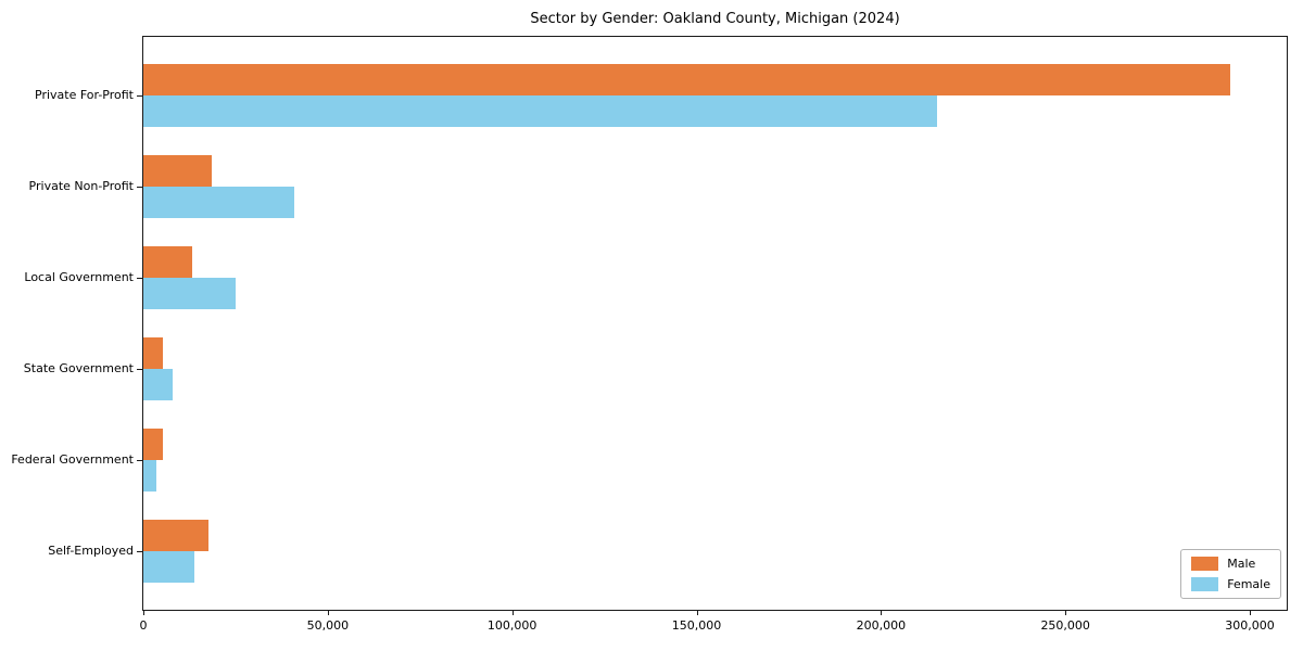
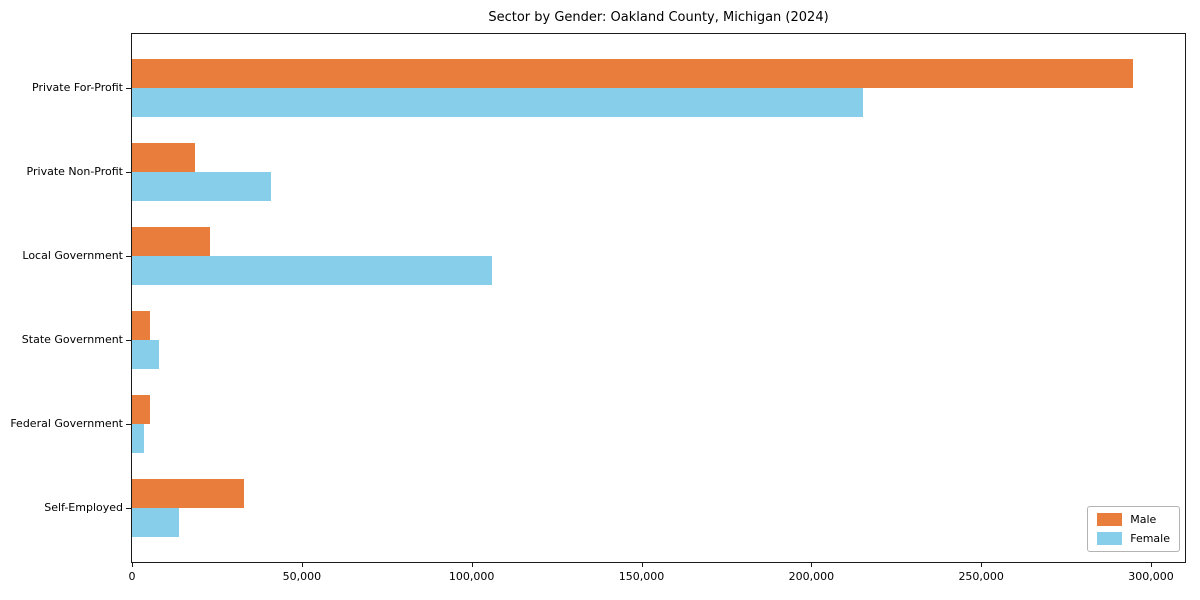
Male/Local Government: 13000 -> 23000
Female/Local Government: 25000 -> 106000
Male/Self-Employed: 18000 -> 33000
